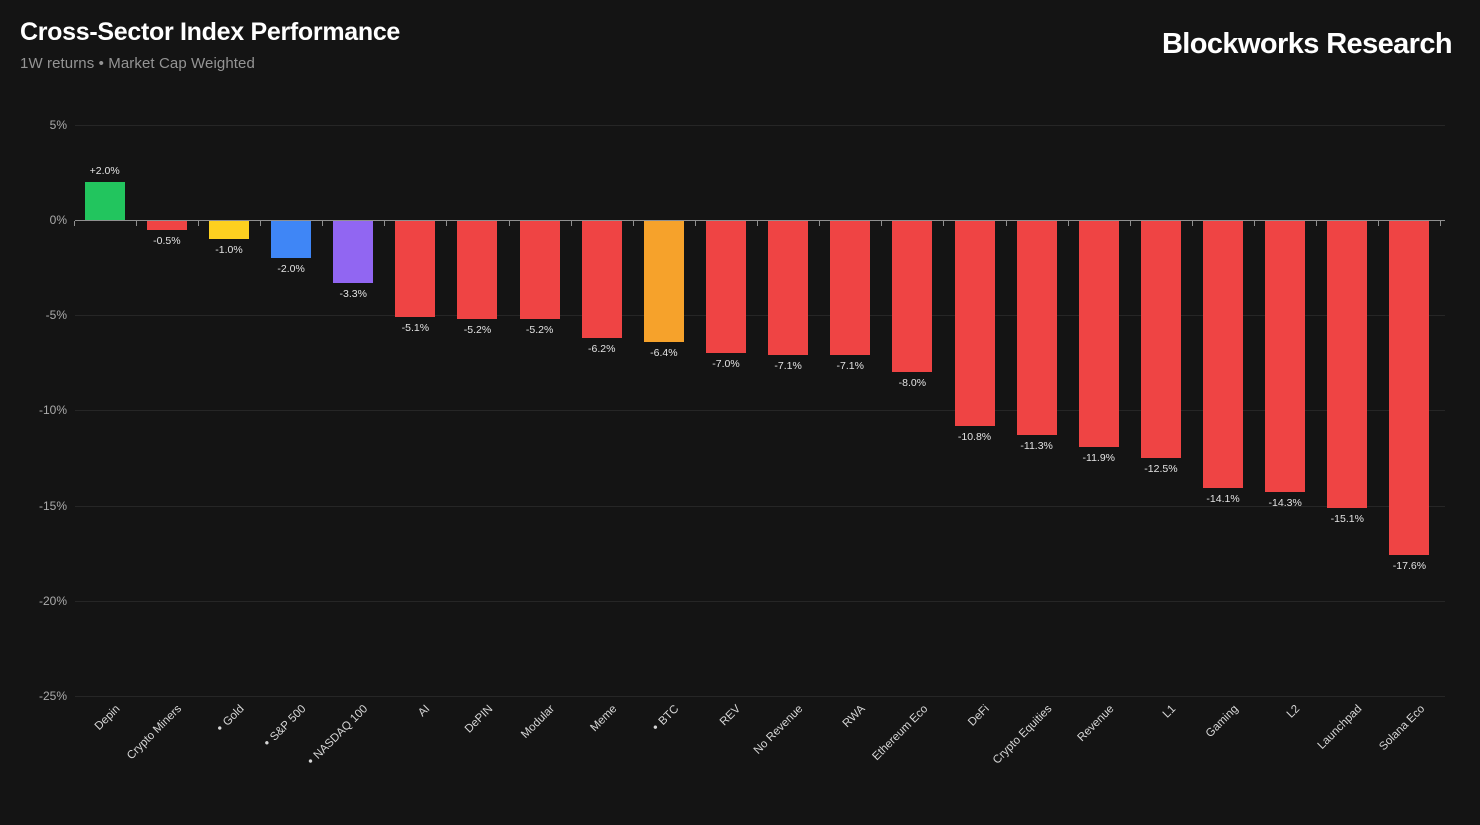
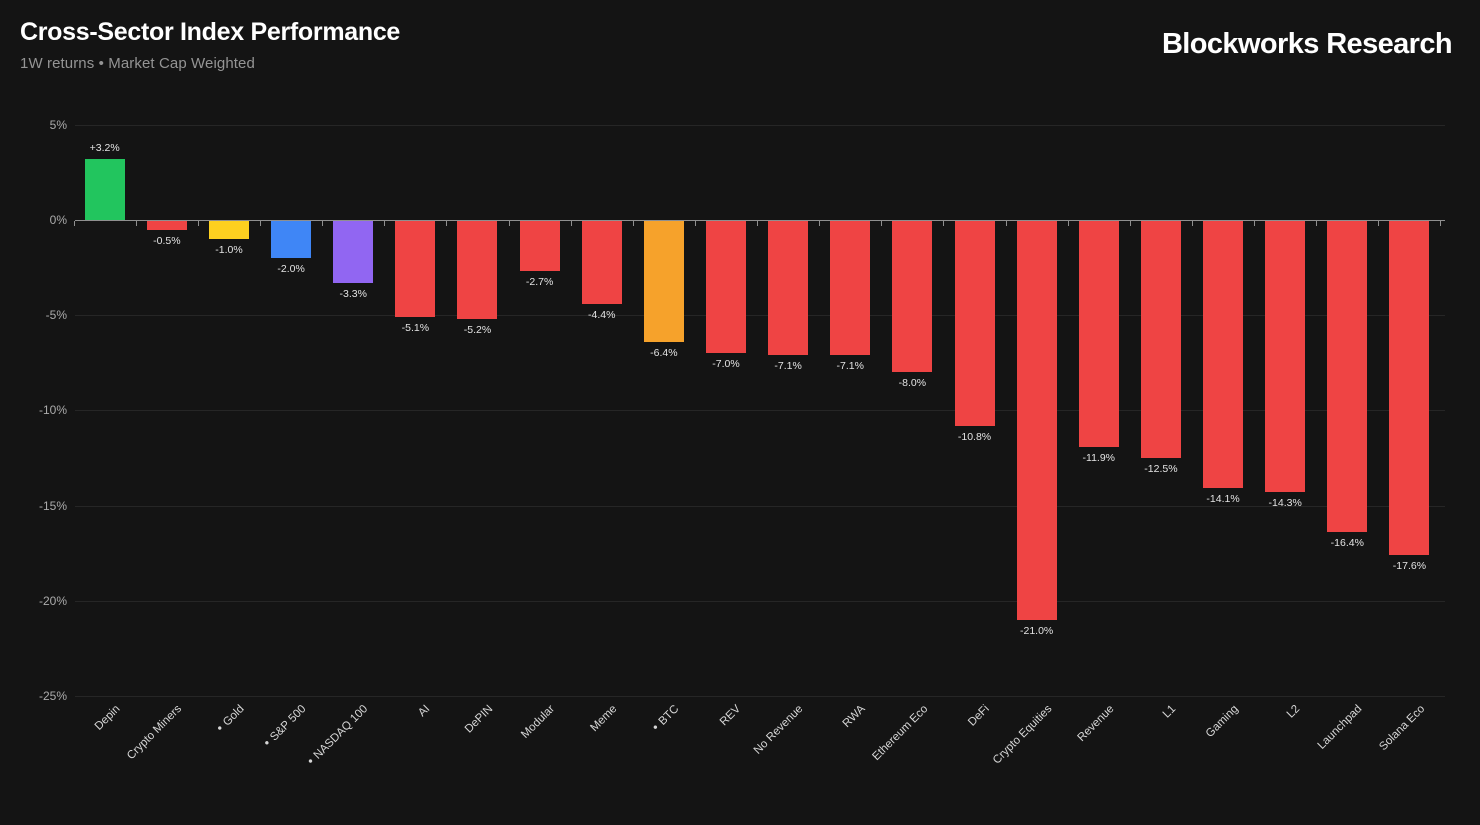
Depin: +2.0% -> +3.2%
Modular: -5.2% -> -2.7%
Meme: -6.2% -> -4.4%
Crypto Equities: -11.3% -> -21.0%
Launchpad: -15.1% -> -16.4%
